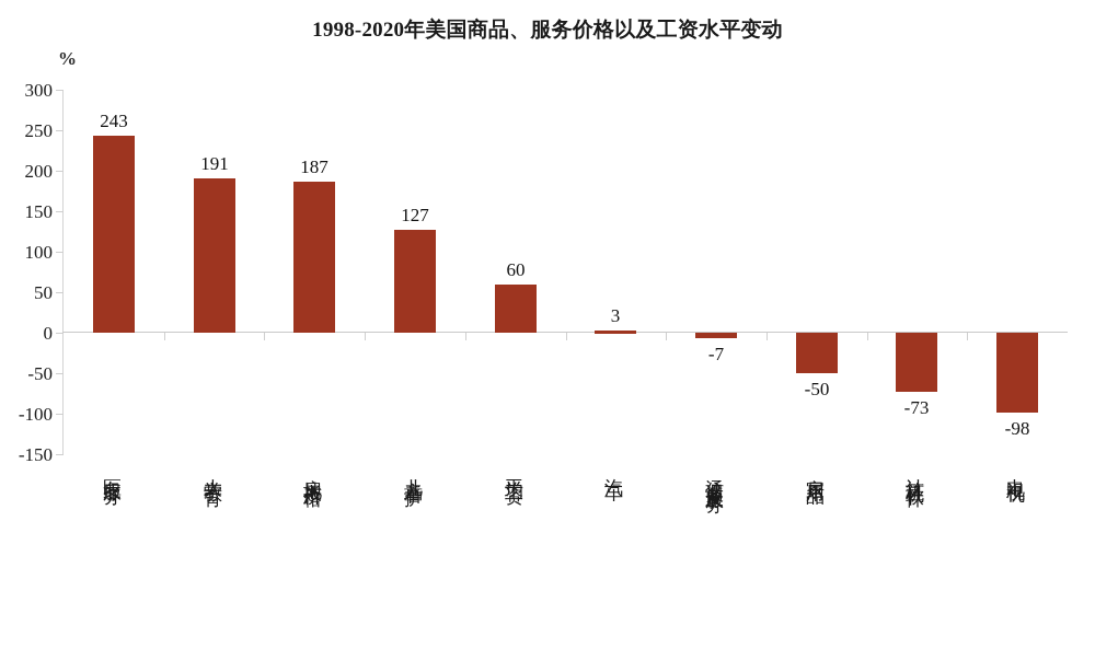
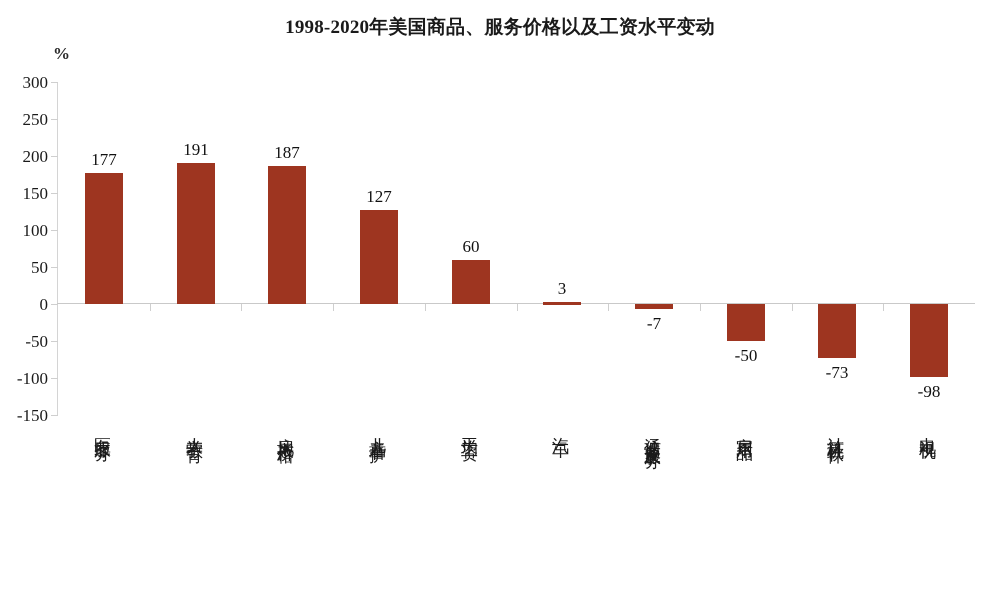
医疗服务: 243 -> 177
